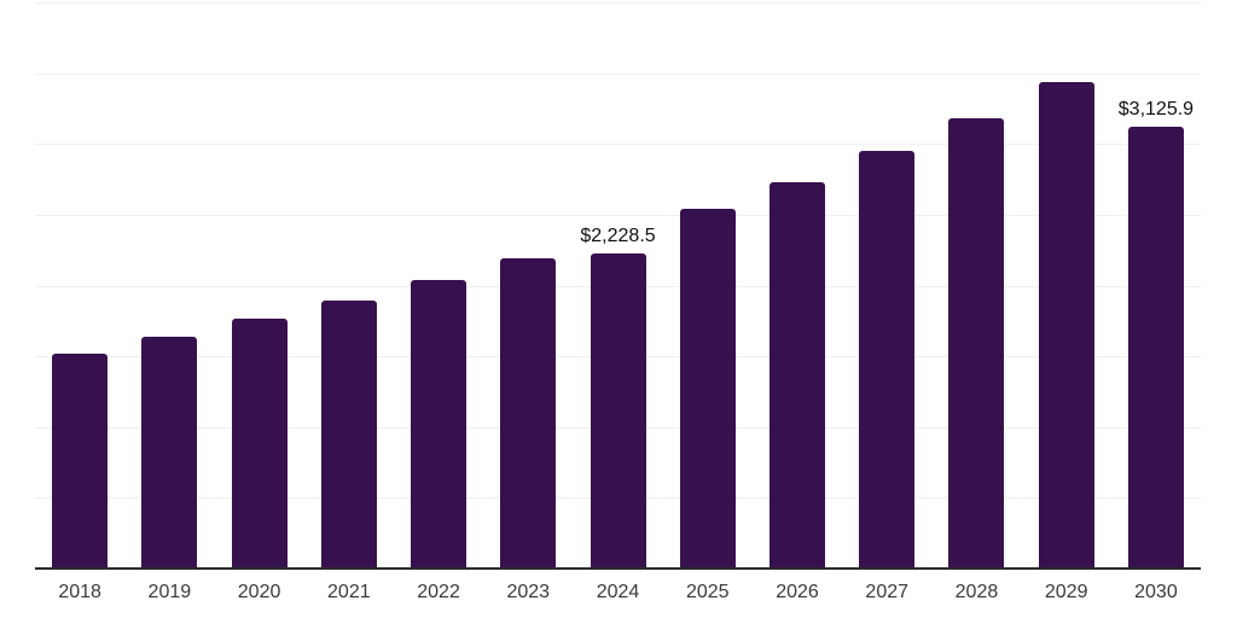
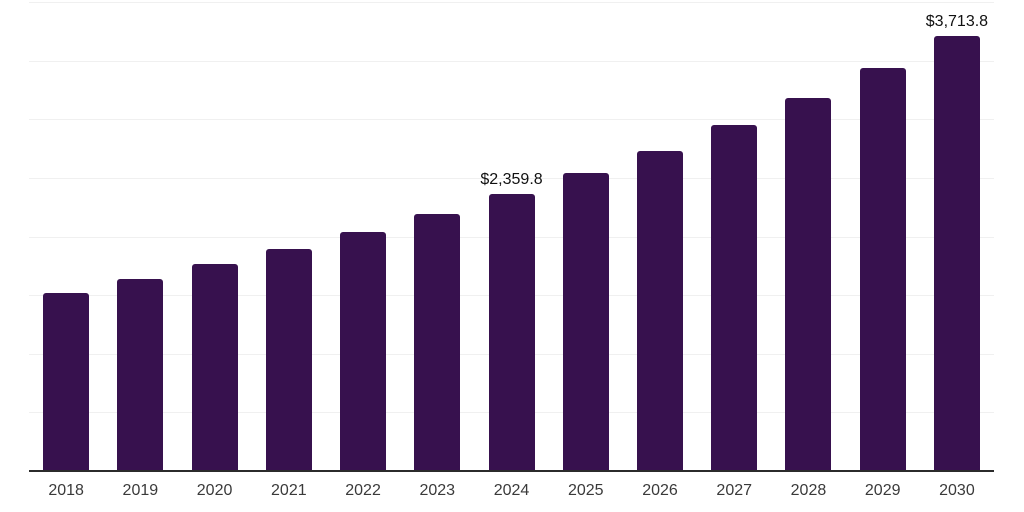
2024: $2,228.5 -> $2,359.8
2030: $3,125.9 -> $3,713.8
